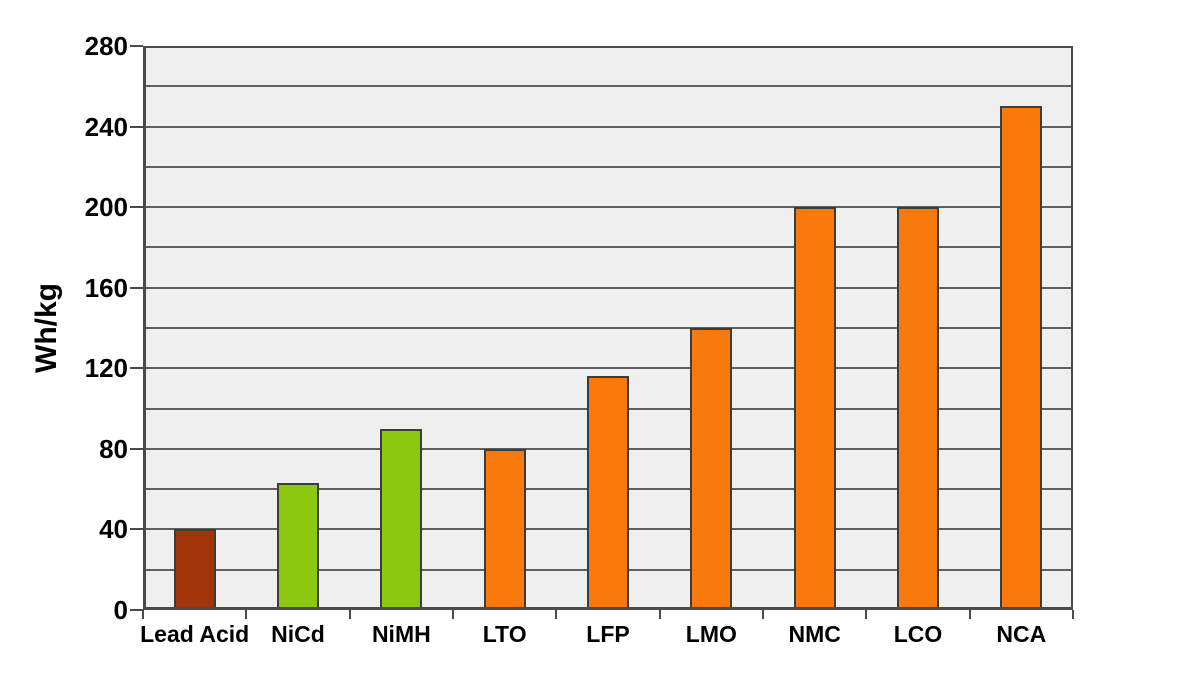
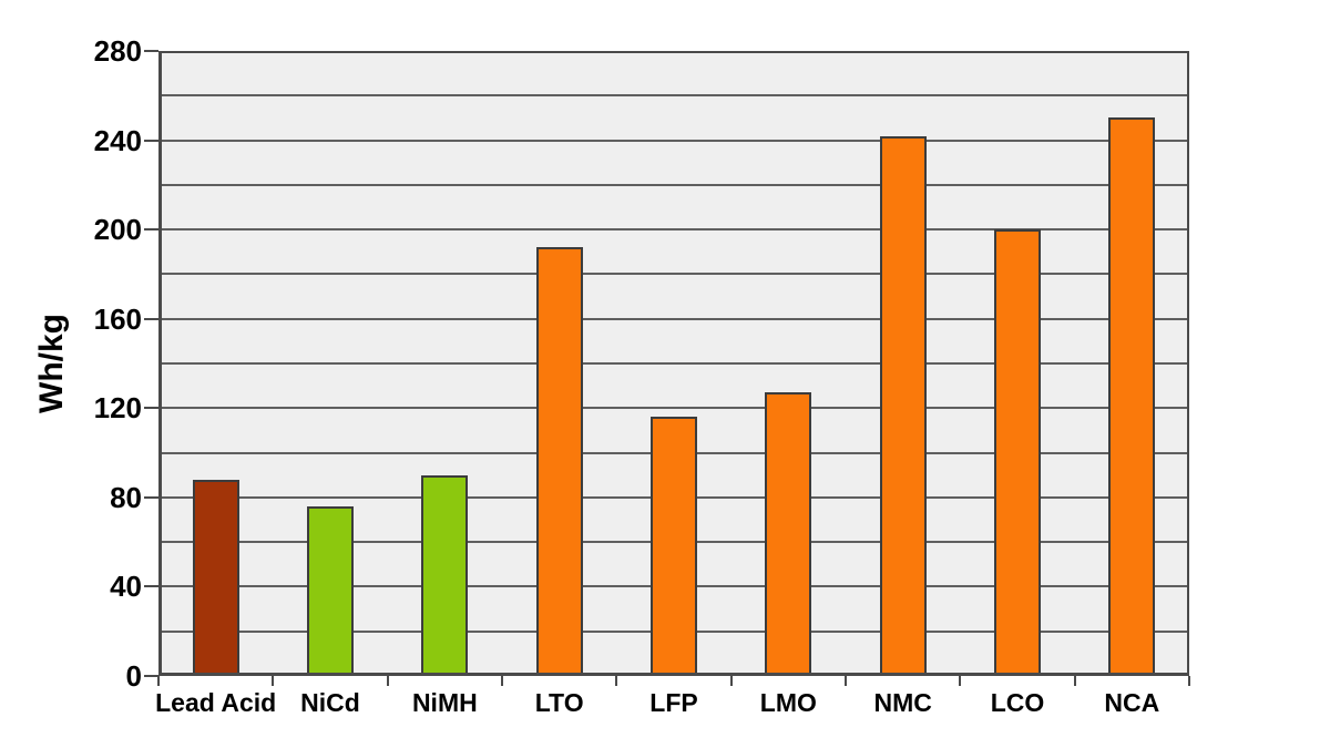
Lead Acid: 40 -> 88
NiCd: 63 -> 76
LTO: 80 -> 192
LMO: 140 -> 127
NMC: 200 -> 242
